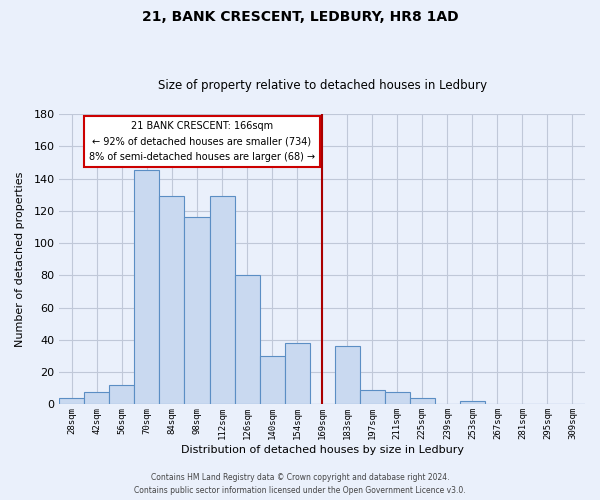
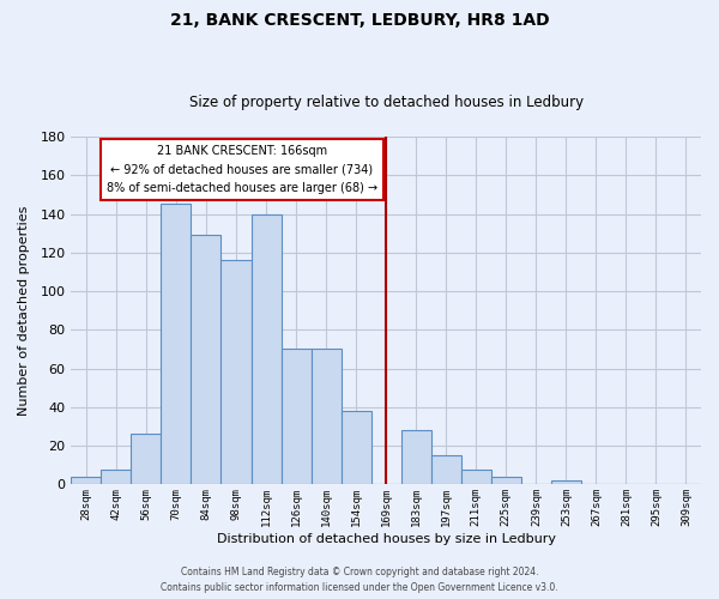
56sqm: 12 -> 26
112sqm: 129 -> 140
126sqm: 80 -> 70
140sqm: 30 -> 70
183sqm: 36 -> 28
197sqm: 9 -> 15
